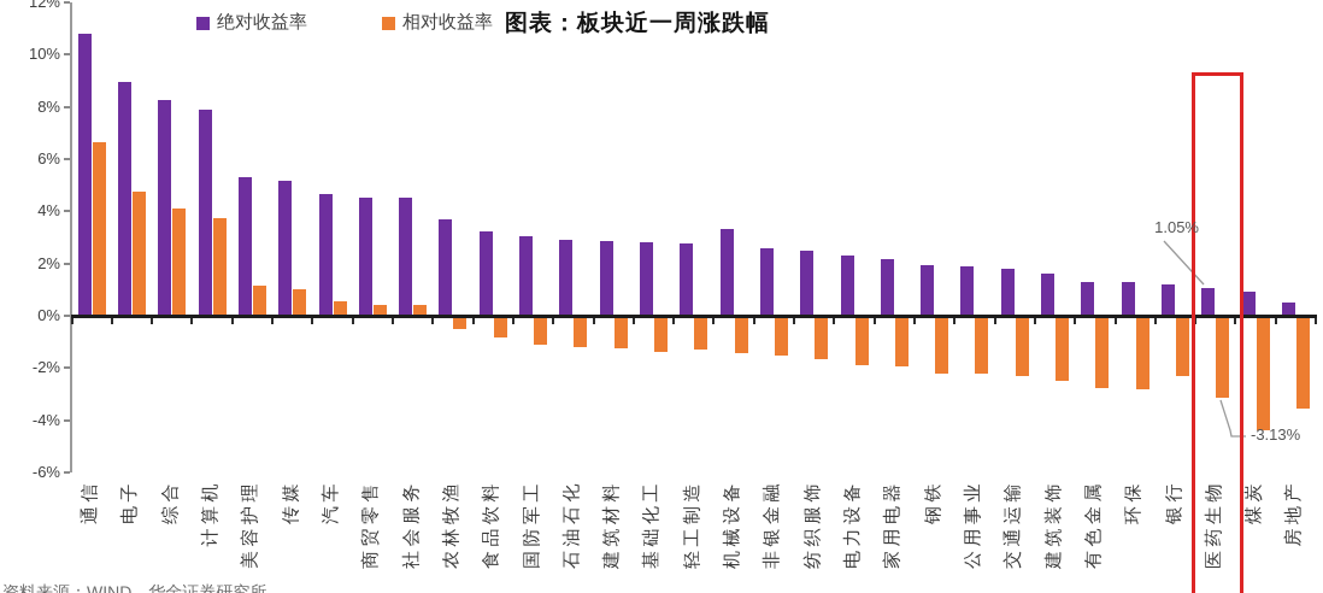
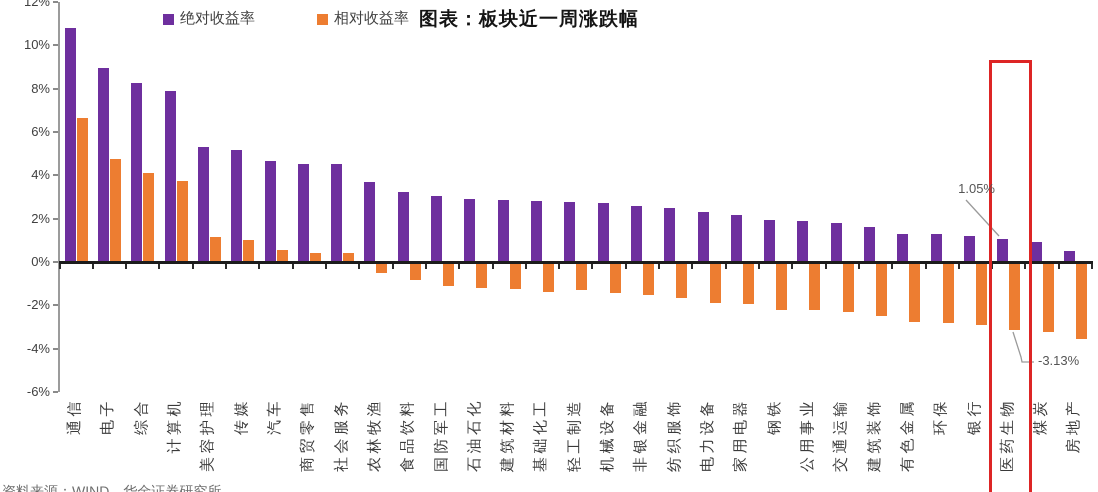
绝对收益率/机械设备: 3.3% -> 2.7%
相对收益率/银行: -2.3% -> -2.9%
相对收益率/煤炭: -4.4% -> -3.2%
